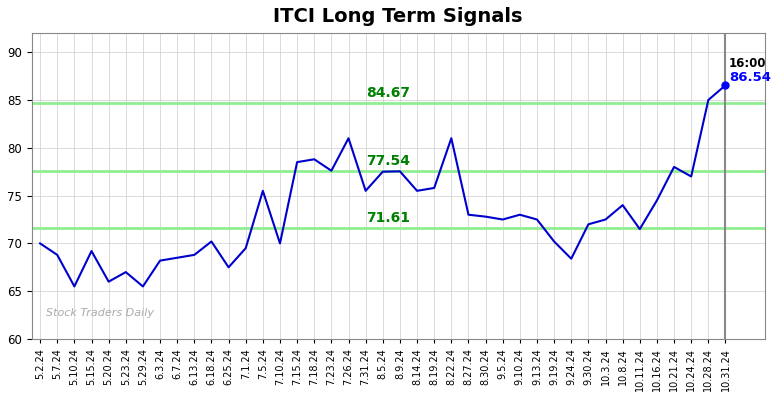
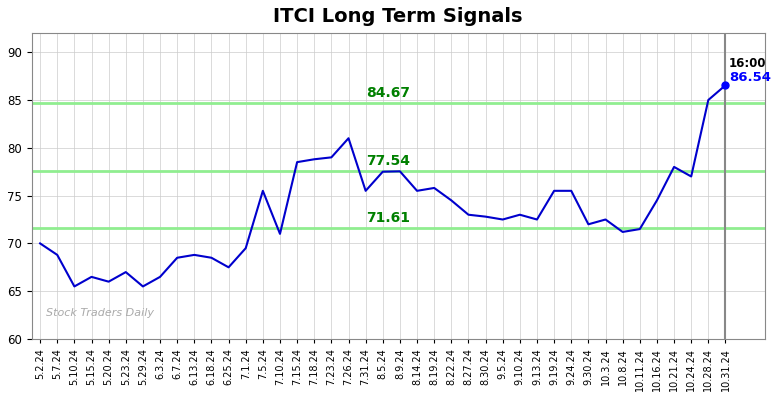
5.15.24: 69.2 -> 66.5
6.3.24: 68.2 -> 66.5
6.18.24: 70.2 -> 68.5
7.10.24: 70.0 -> 71.0
7.23.24: 77.6 -> 79.0
8.22.24: 81.0 -> 74.5
9.19.24: 70.2 -> 75.5
9.24.24: 68.4 -> 75.5
10.8.24: 74.0 -> 71.2
